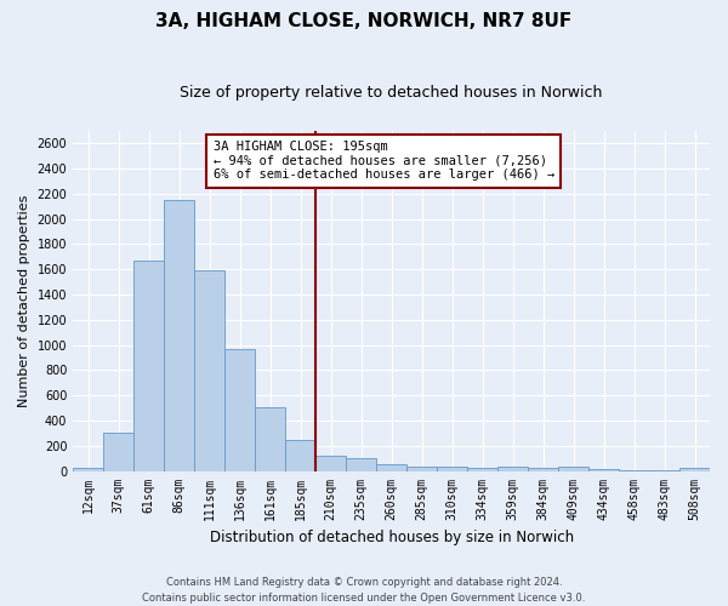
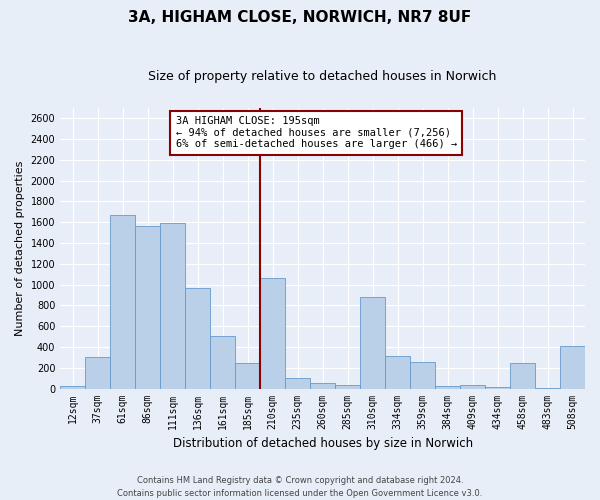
86sqm: 2150 -> 1560
210sqm: 120 -> 1060
310sqm: 40 -> 880
334sqm: 20 -> 310
359sqm: 30 -> 260
458sqm: 0 -> 250
508sqm: 20 -> 410
